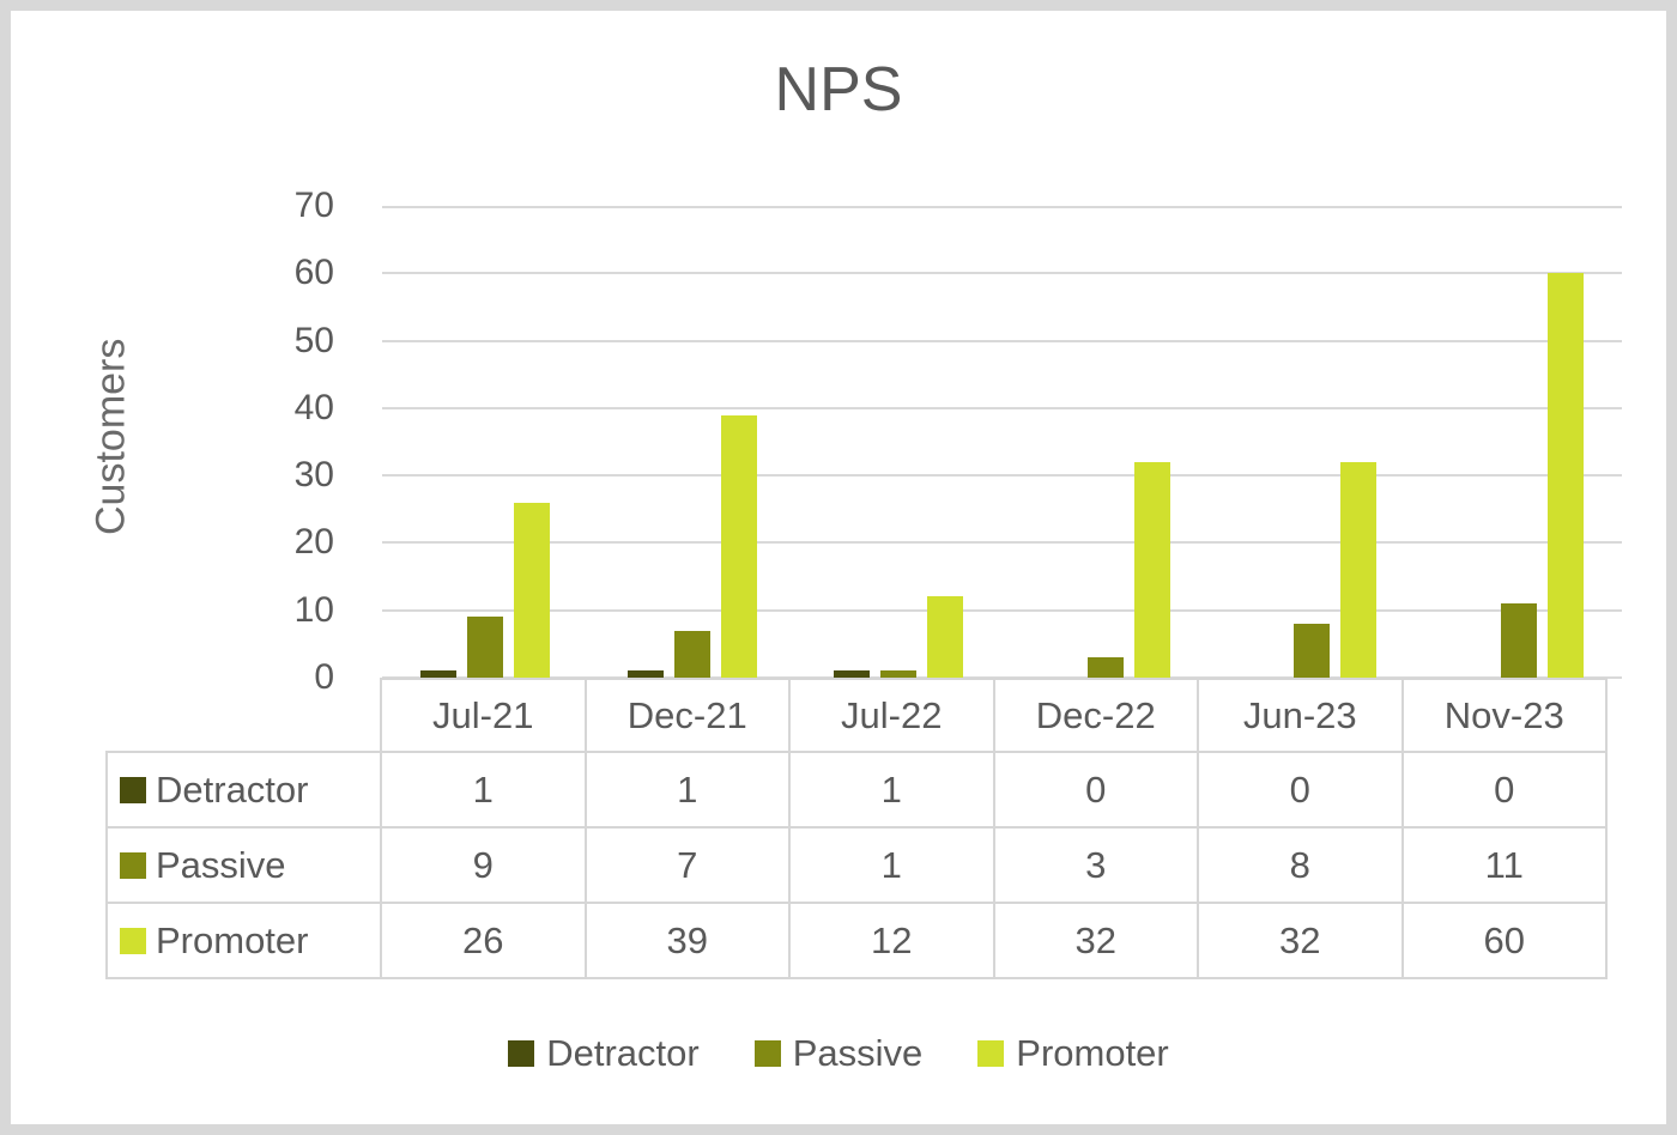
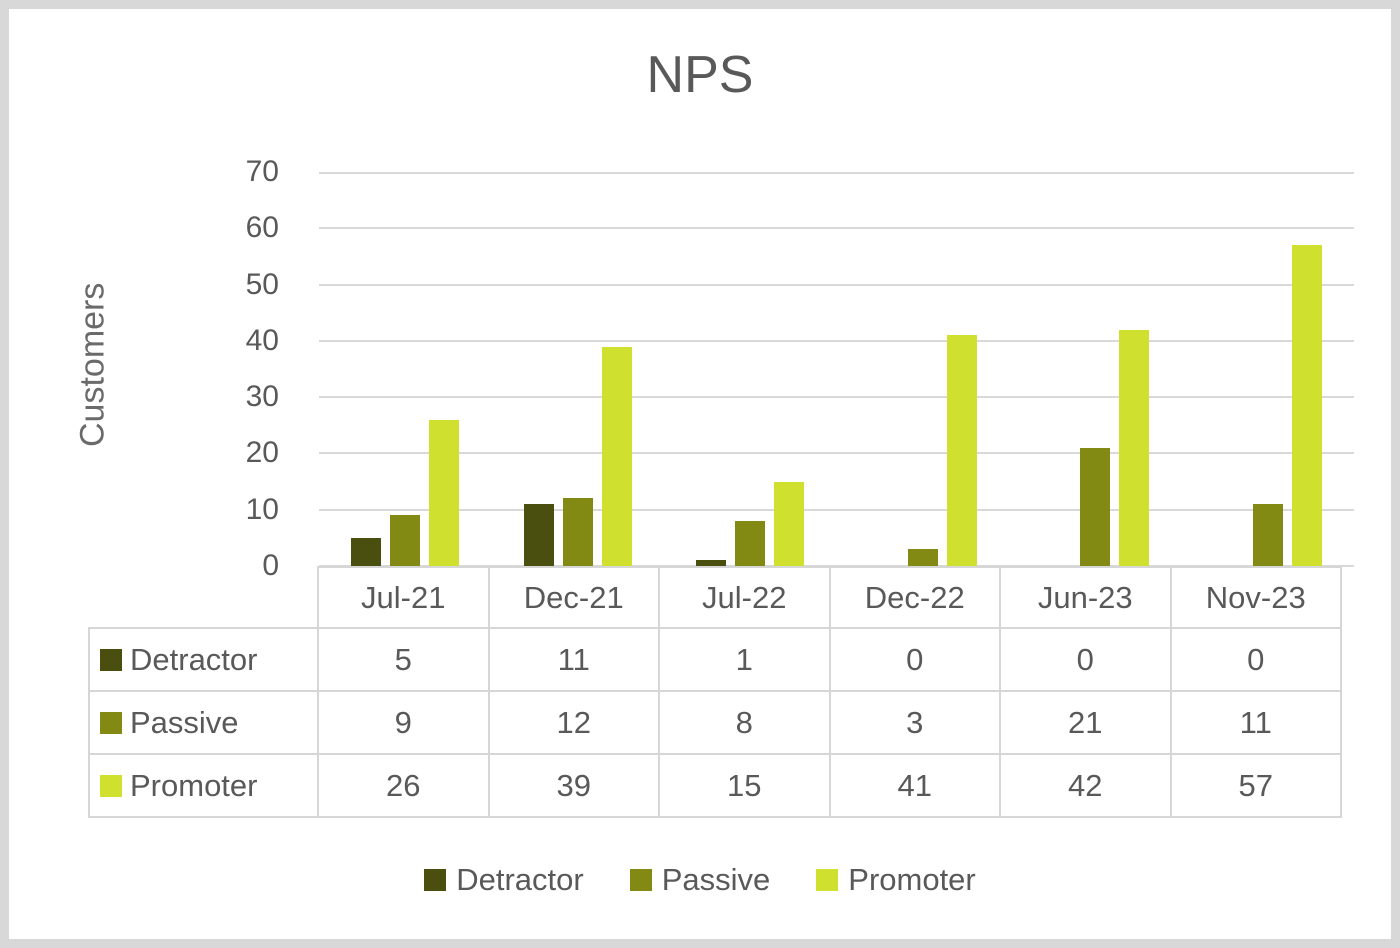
Detractor/Jul-21: 1 -> 5
Detractor/Dec-21: 1 -> 11
Passive/Dec-21: 7 -> 12
Passive/Jul-22: 1 -> 8
Promoter/Jul-22: 12 -> 15
Promoter/Dec-22: 32 -> 41
Passive/Jun-23: 8 -> 21
Promoter/Jun-23: 32 -> 42
Promoter/Nov-23: 60 -> 57
